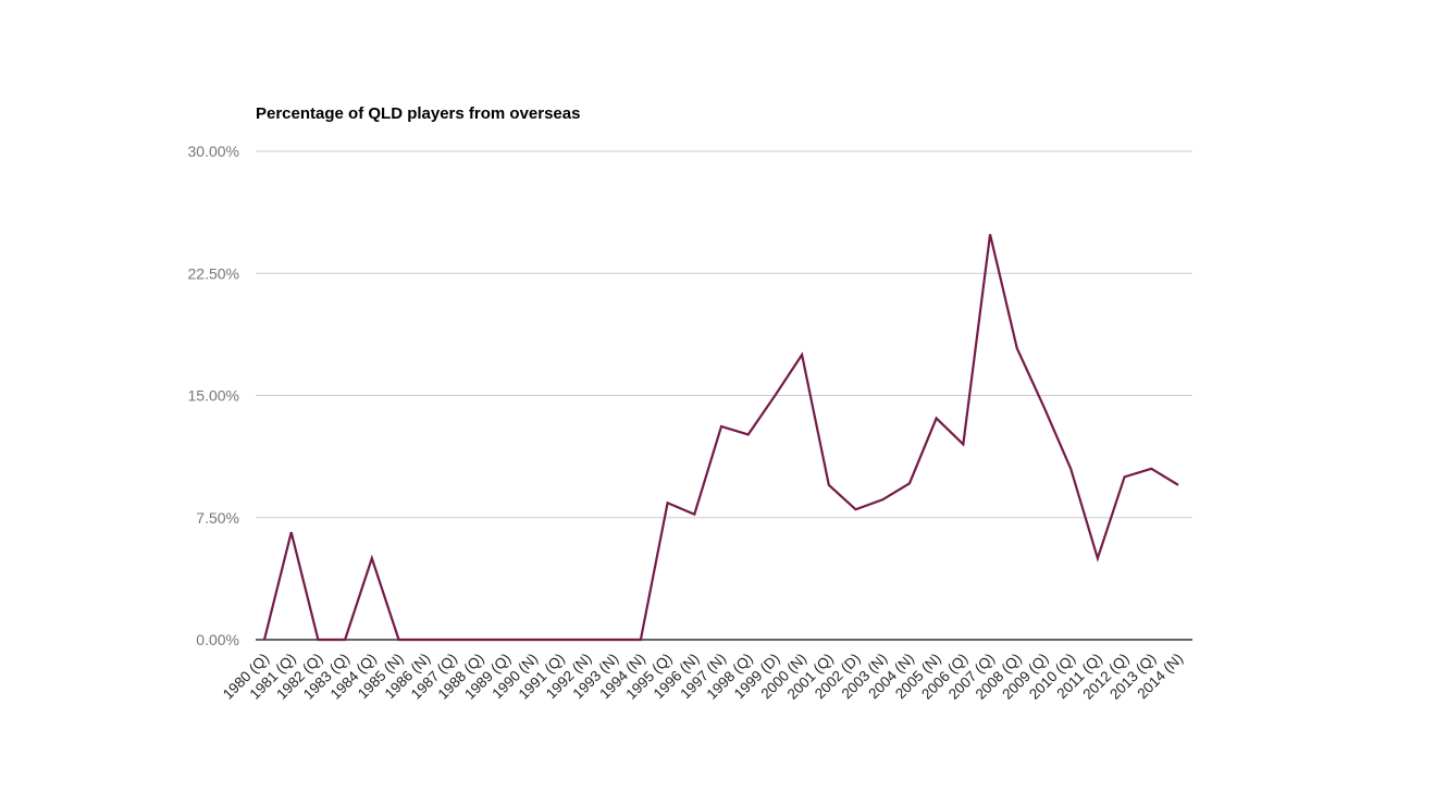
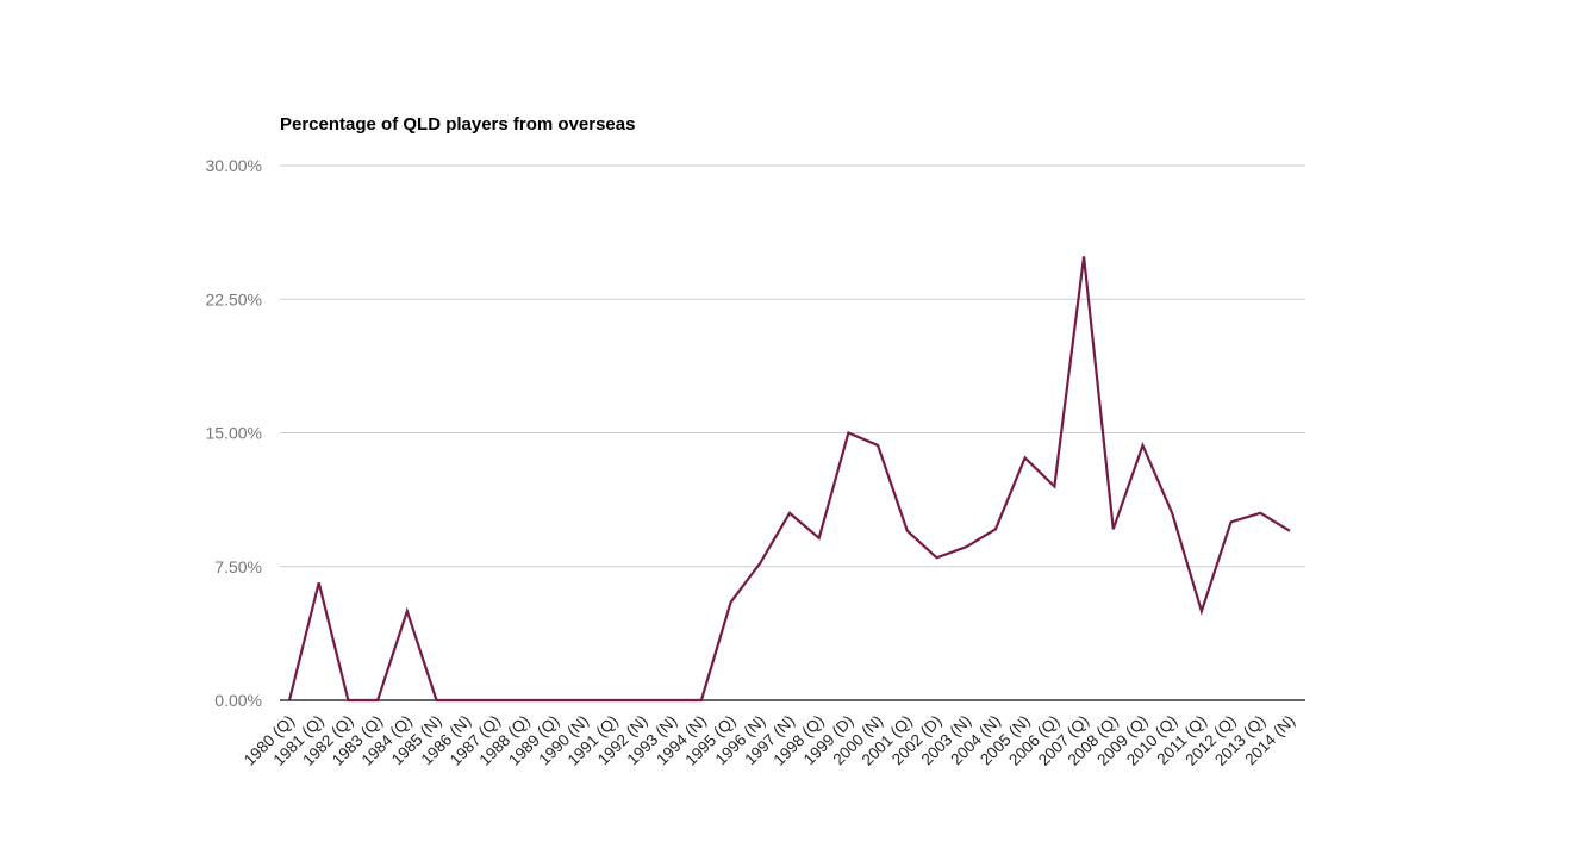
1995 (Q): 8.4% -> 5.5%
1997 (N): 13.1% -> 10.5%
1998 (Q): 12.6% -> 9.1%
2000 (N): 17.5% -> 14.3%
2008 (Q): 17.9% -> 9.6%
